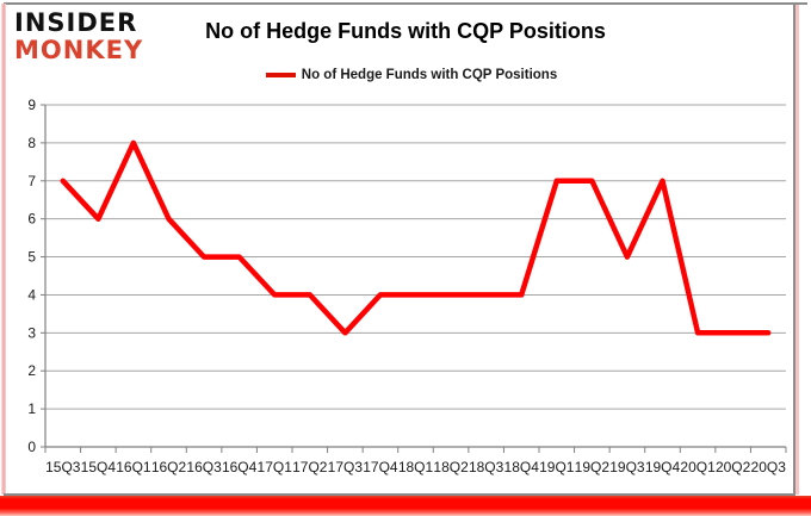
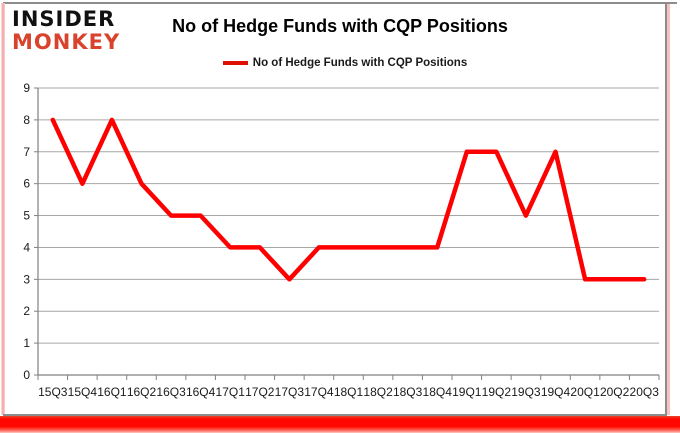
15Q3: 7 -> 8
